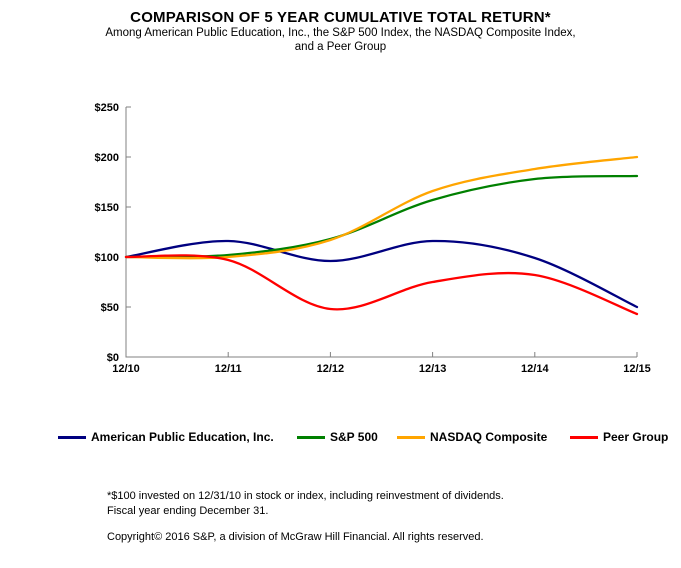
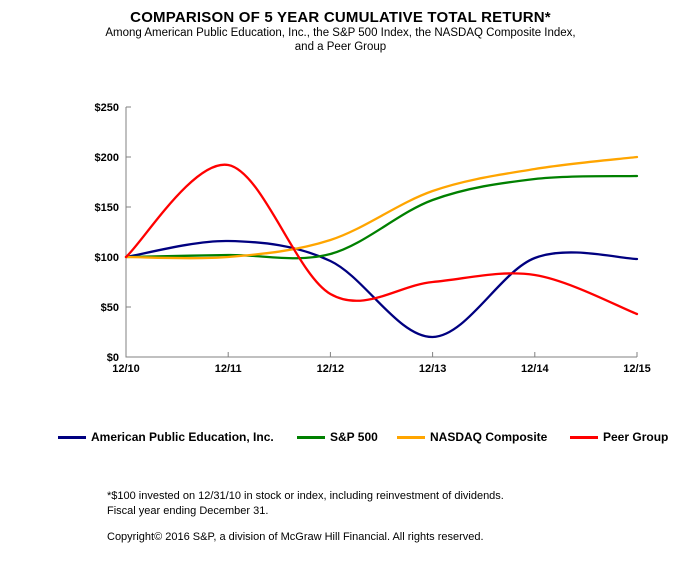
Peer Group/12/11: $97 -> $192
S&P 500/12/12: $118 -> $103
Peer Group/12/12: $48 -> $63
American Public Education, Inc./12/13: $116 -> $20
American Public Education, Inc./12/15: $50 -> $98
